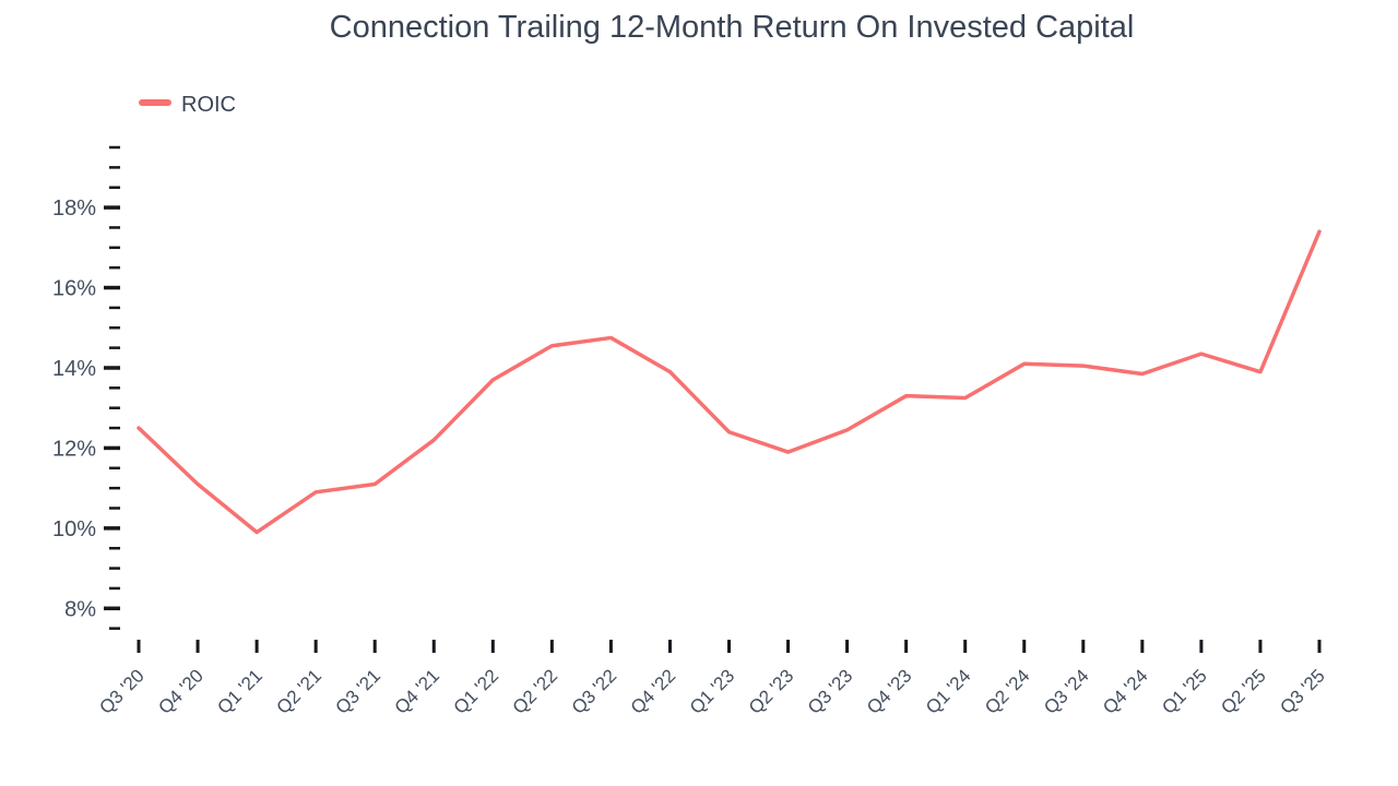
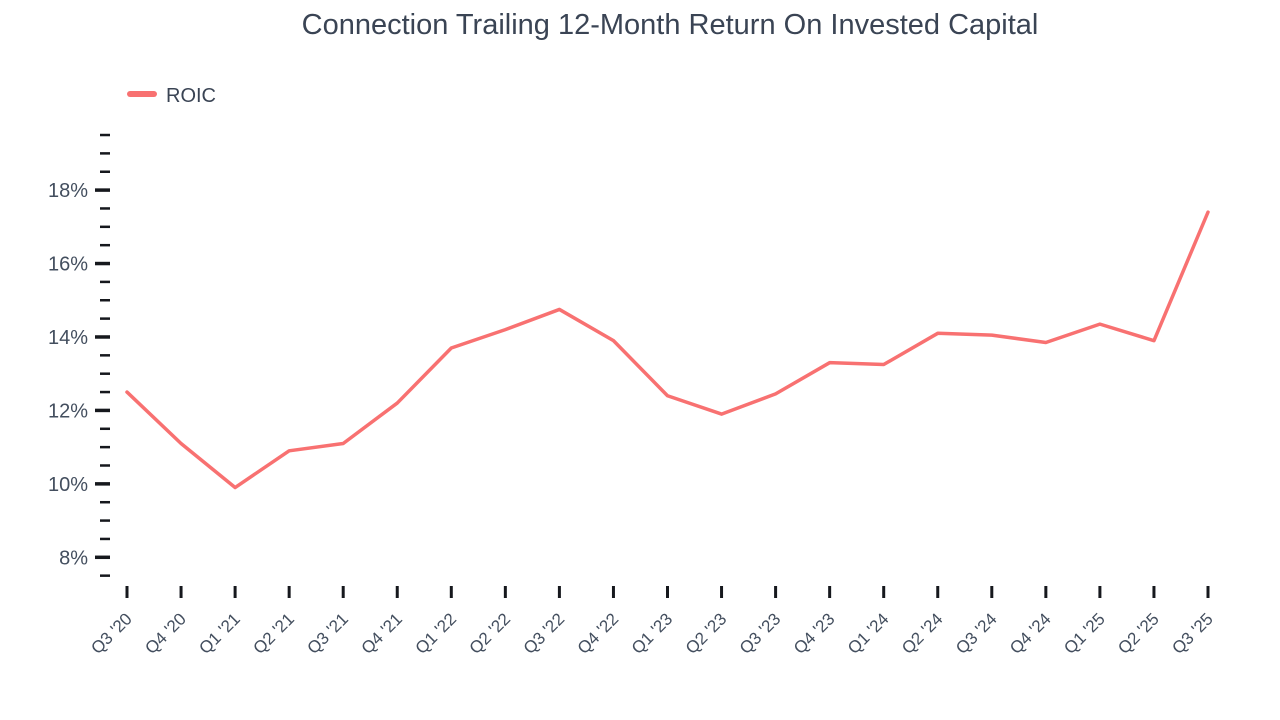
Q2 '22: 14.6% -> 14.2%
